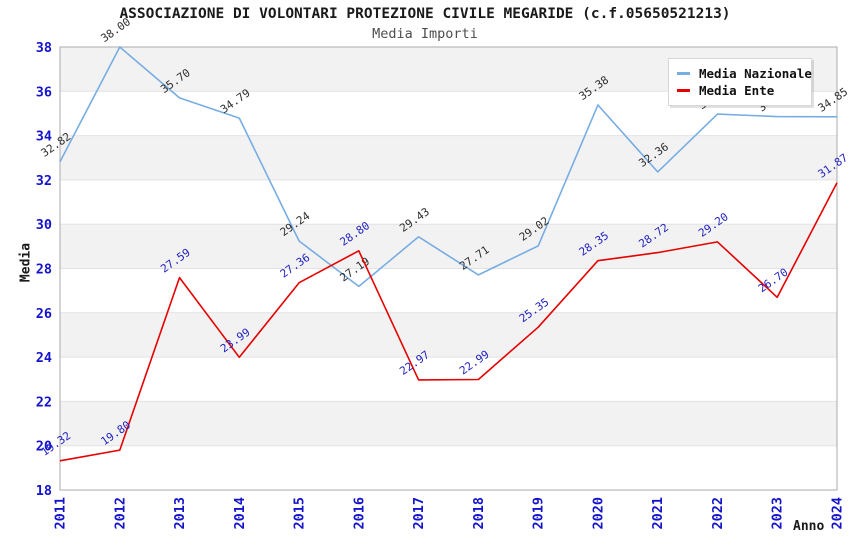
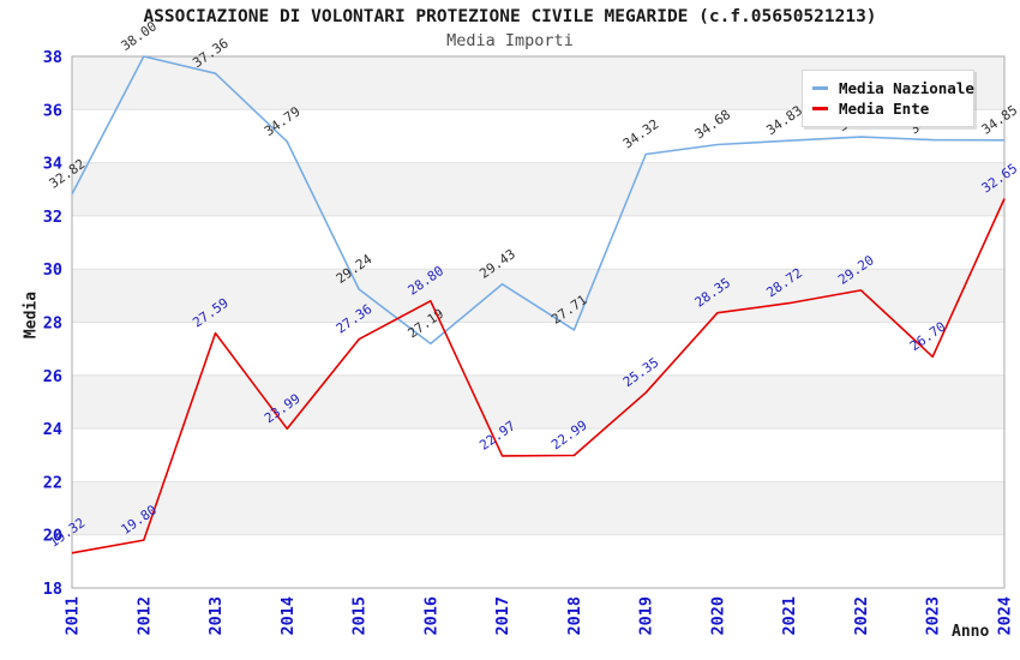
Media Nazionale/2013: 35.70 -> 37.36
Media Nazionale/2019: 29.02 -> 34.32
Media Nazionale/2020: 35.38 -> 34.68
Media Nazionale/2021: 32.36 -> 34.83
Media Ente/2024: 31.87 -> 32.65
